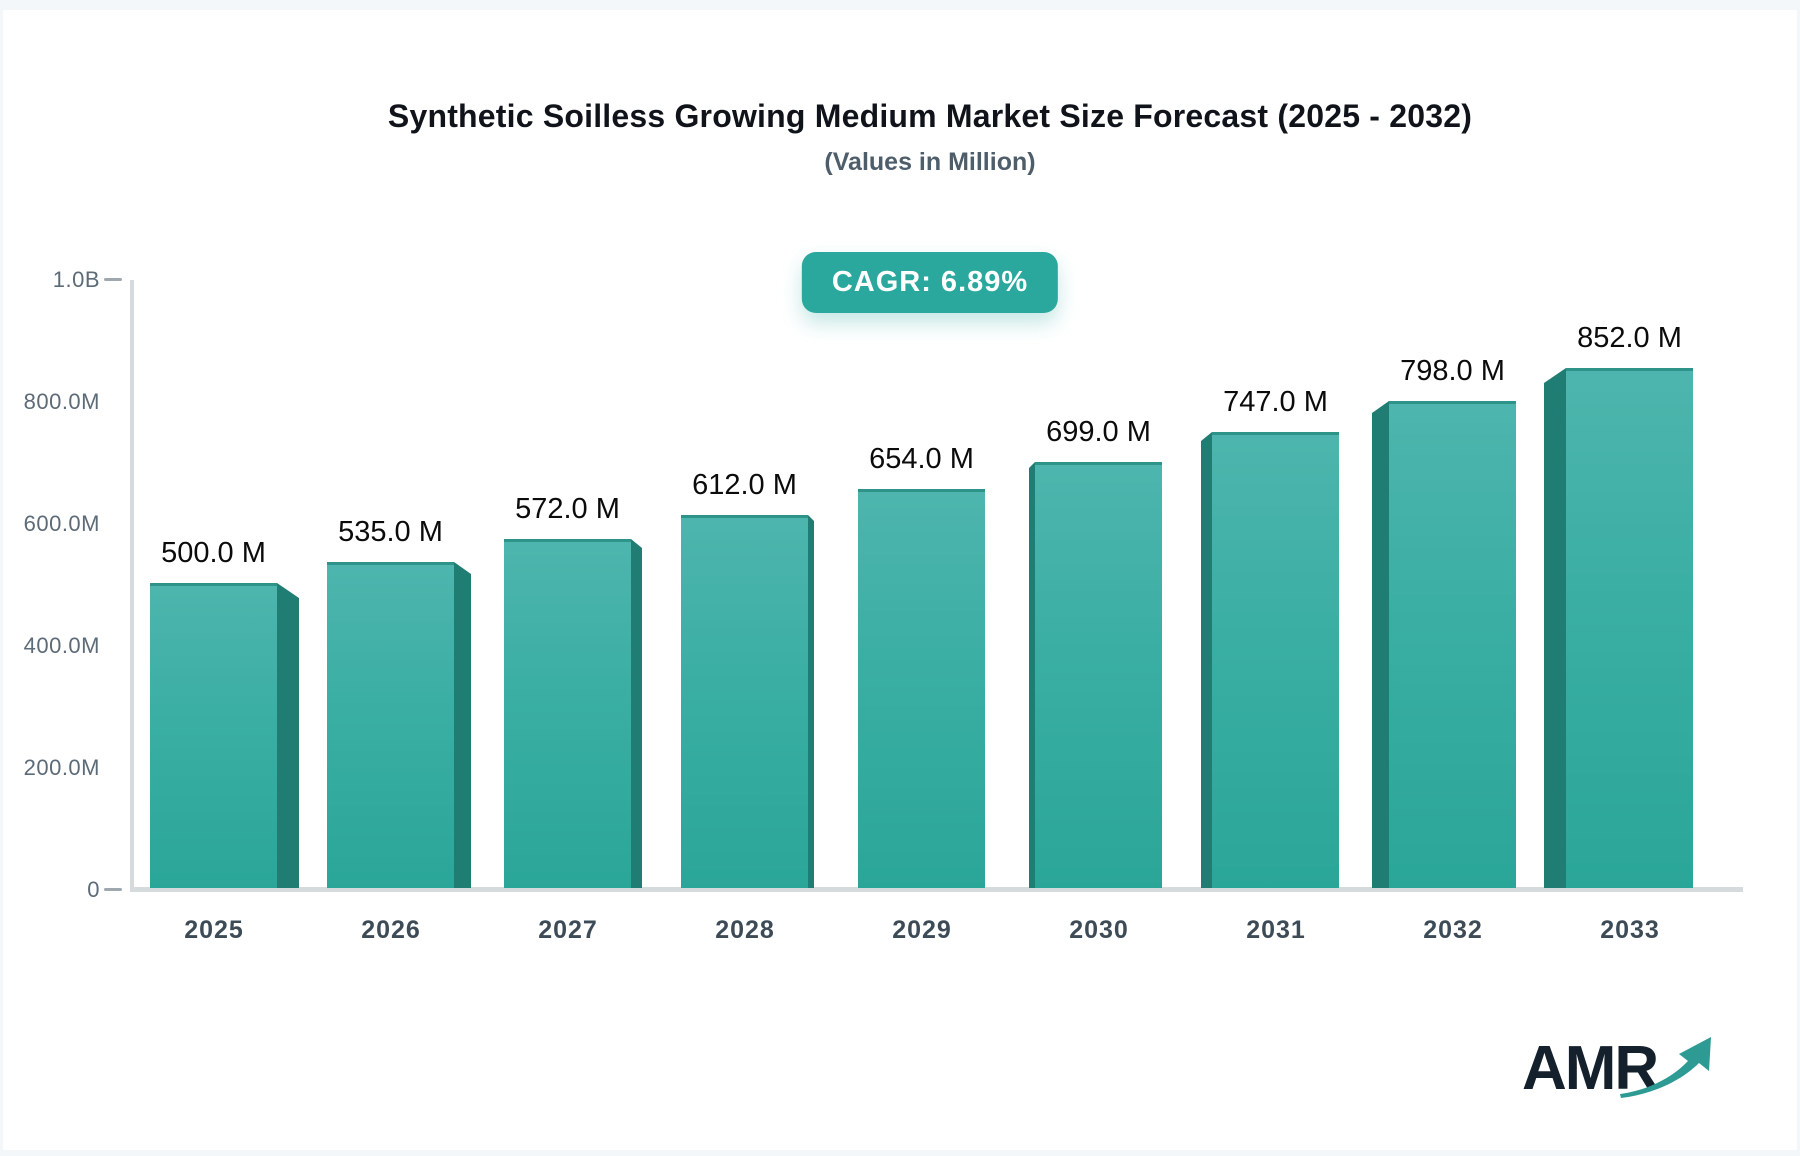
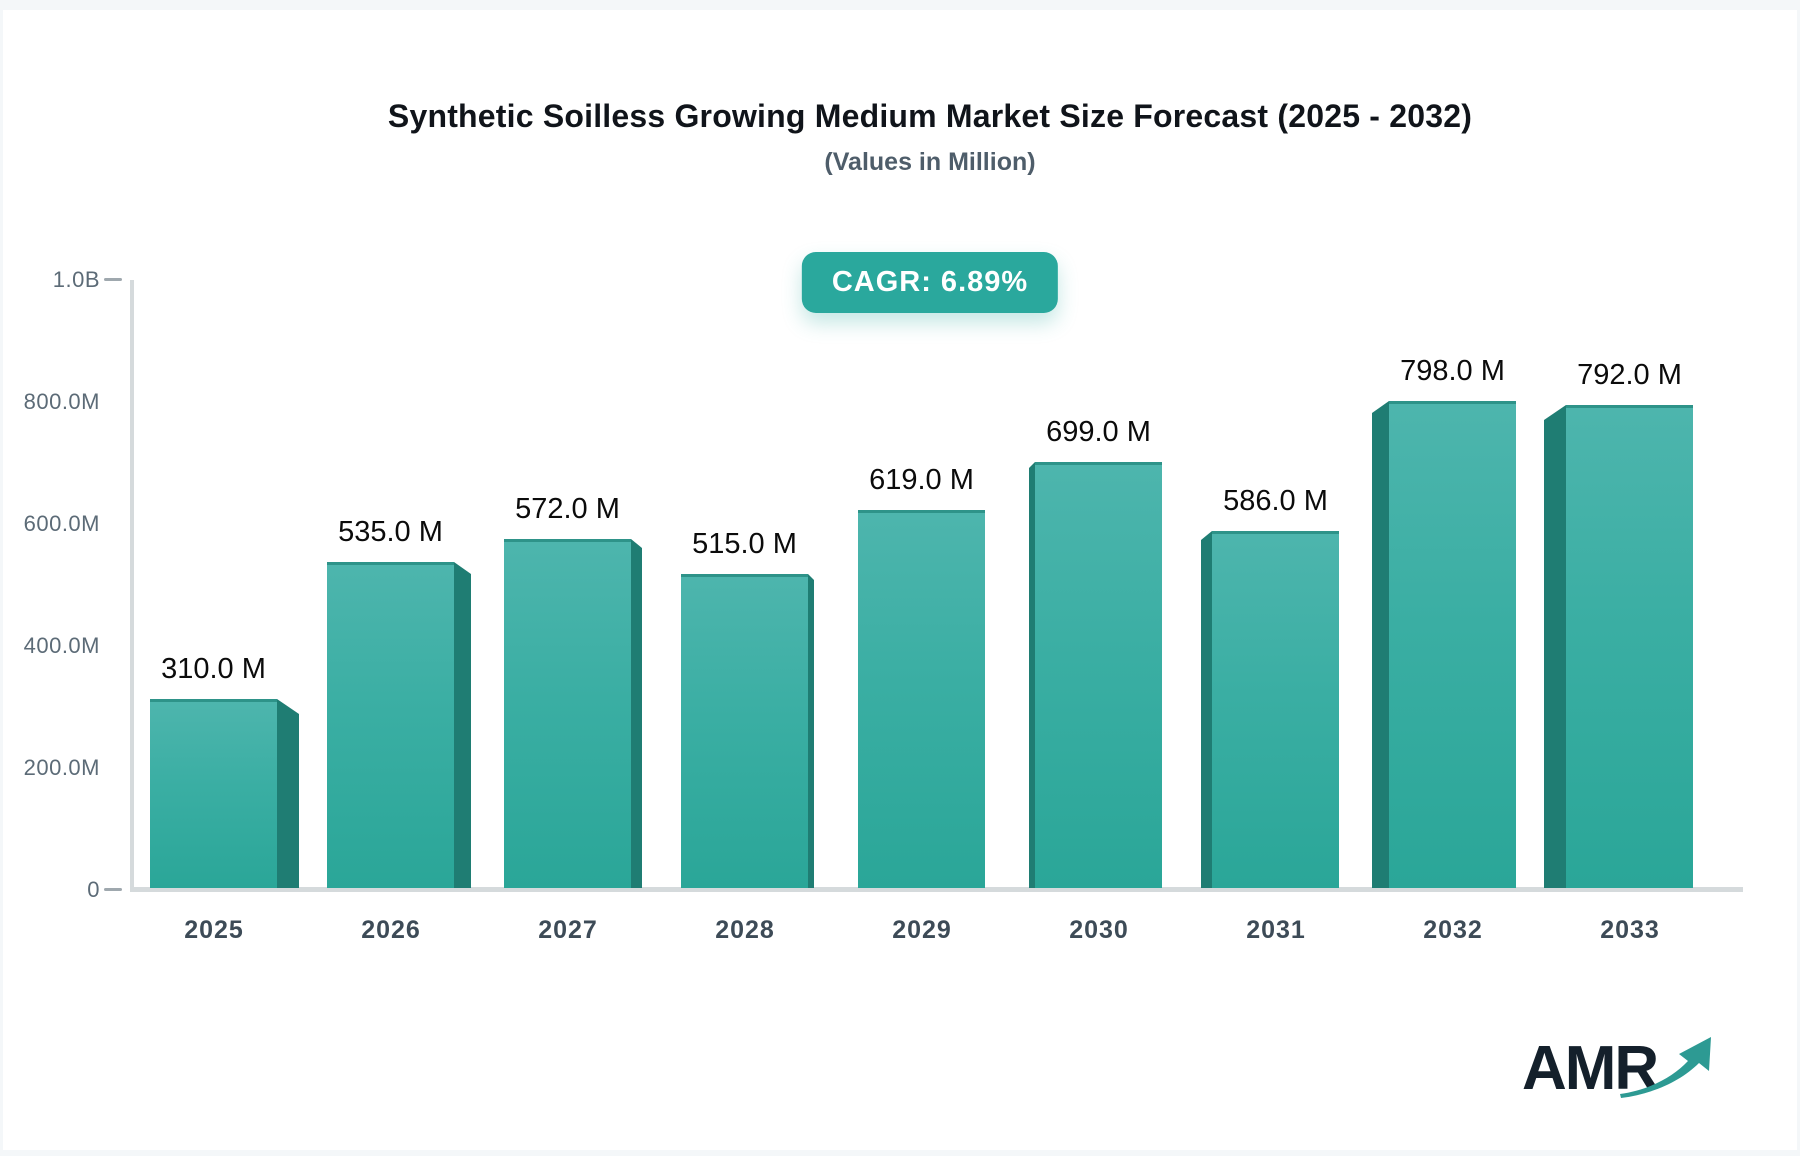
2025: 500.0 -> 310.0
2028: 612.0 -> 515.0
2029: 654.0 -> 619.0
2031: 747.0 -> 586.0
2033: 852.0 -> 792.0
